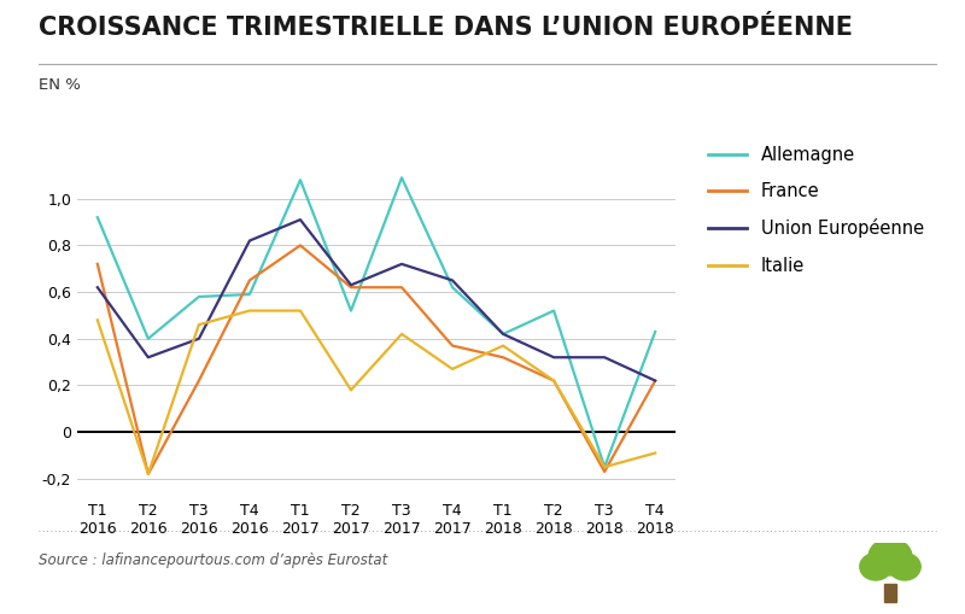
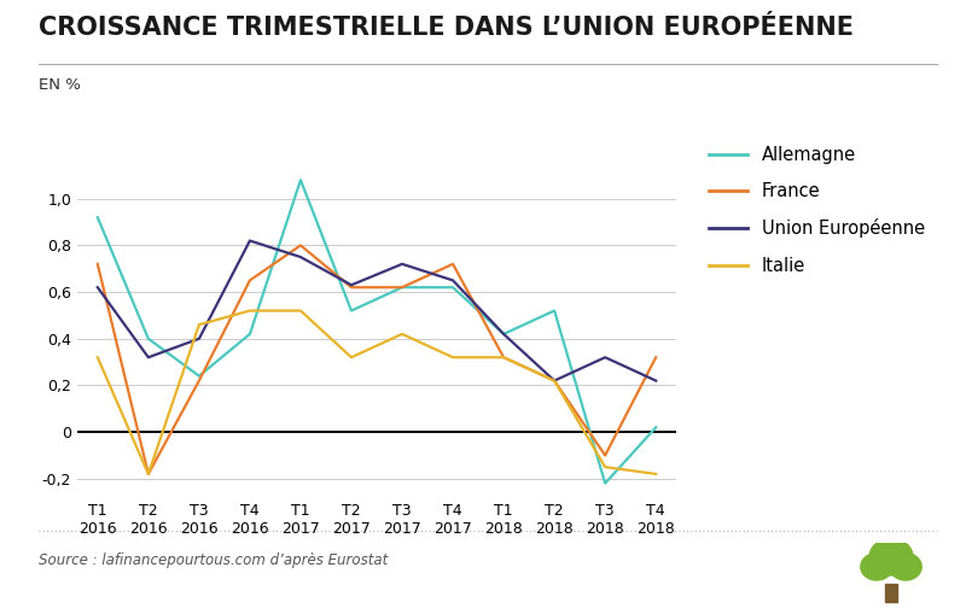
Italie/T1 2016: 0,48 -> 0,32
Allemagne/T3 2016: 0,58 -> 0,24
Allemagne/T4 2016: 0,59 -> 0,42
Union Européenne/T1 2017: 0,91 -> 0,75
Italie/T2 2017: 0,18 -> 0,32
Allemagne/T3 2017: 1,09 -> 0,62
France/T4 2017: 0,37 -> 0,72
Italie/T4 2017: 0,27 -> 0,32
Italie/T1 2018: 0,37 -> 0,32
Union Européenne/T2 2018: 0,32 -> 0,22
Allemagne/T3 2018: -0,15 -> -0,22
France/T3 2018: -0,17 -> -0,10
Allemagne/T4 2018: 0,43 -> 0,02
France/T4 2018: 0,22 -> 0,32
Italie/T4 2018: -0,09 -> -0,18
